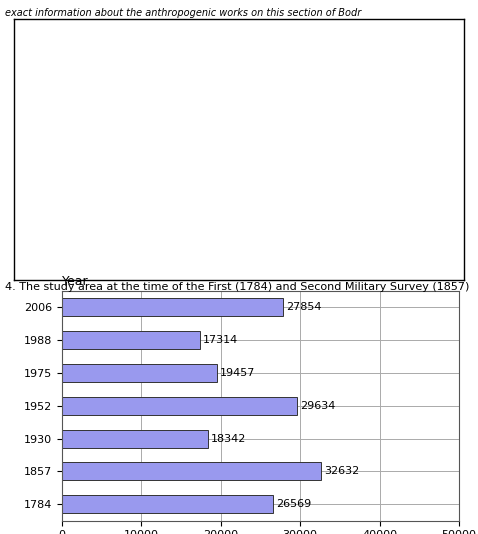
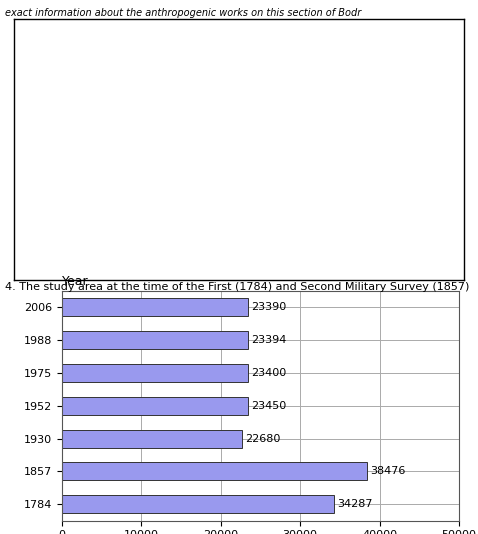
2006: 27854 -> 23390
1988: 17314 -> 23394
1975: 19457 -> 23400
1952: 29634 -> 23450
1930: 18342 -> 22680
1857: 32632 -> 38476
1784: 26569 -> 34287
